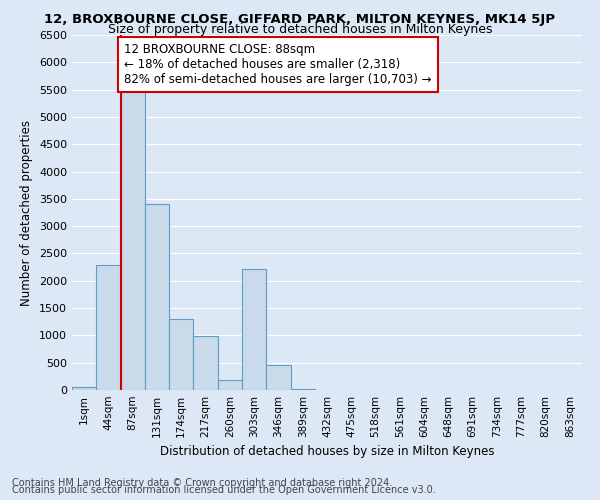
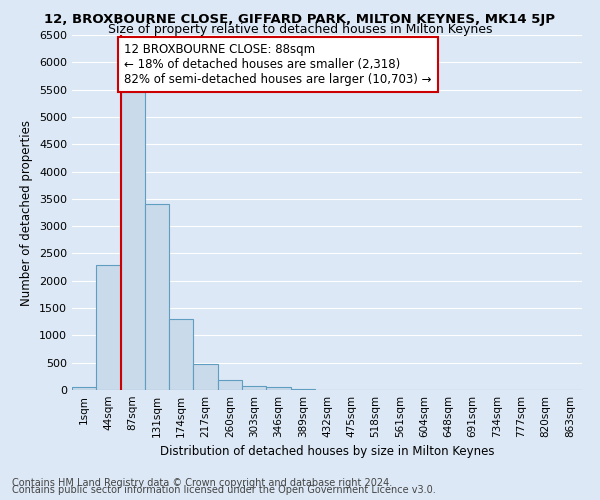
217sqm: 980 -> 480
303sqm: 2220 -> 80
346sqm: 460 -> 50
